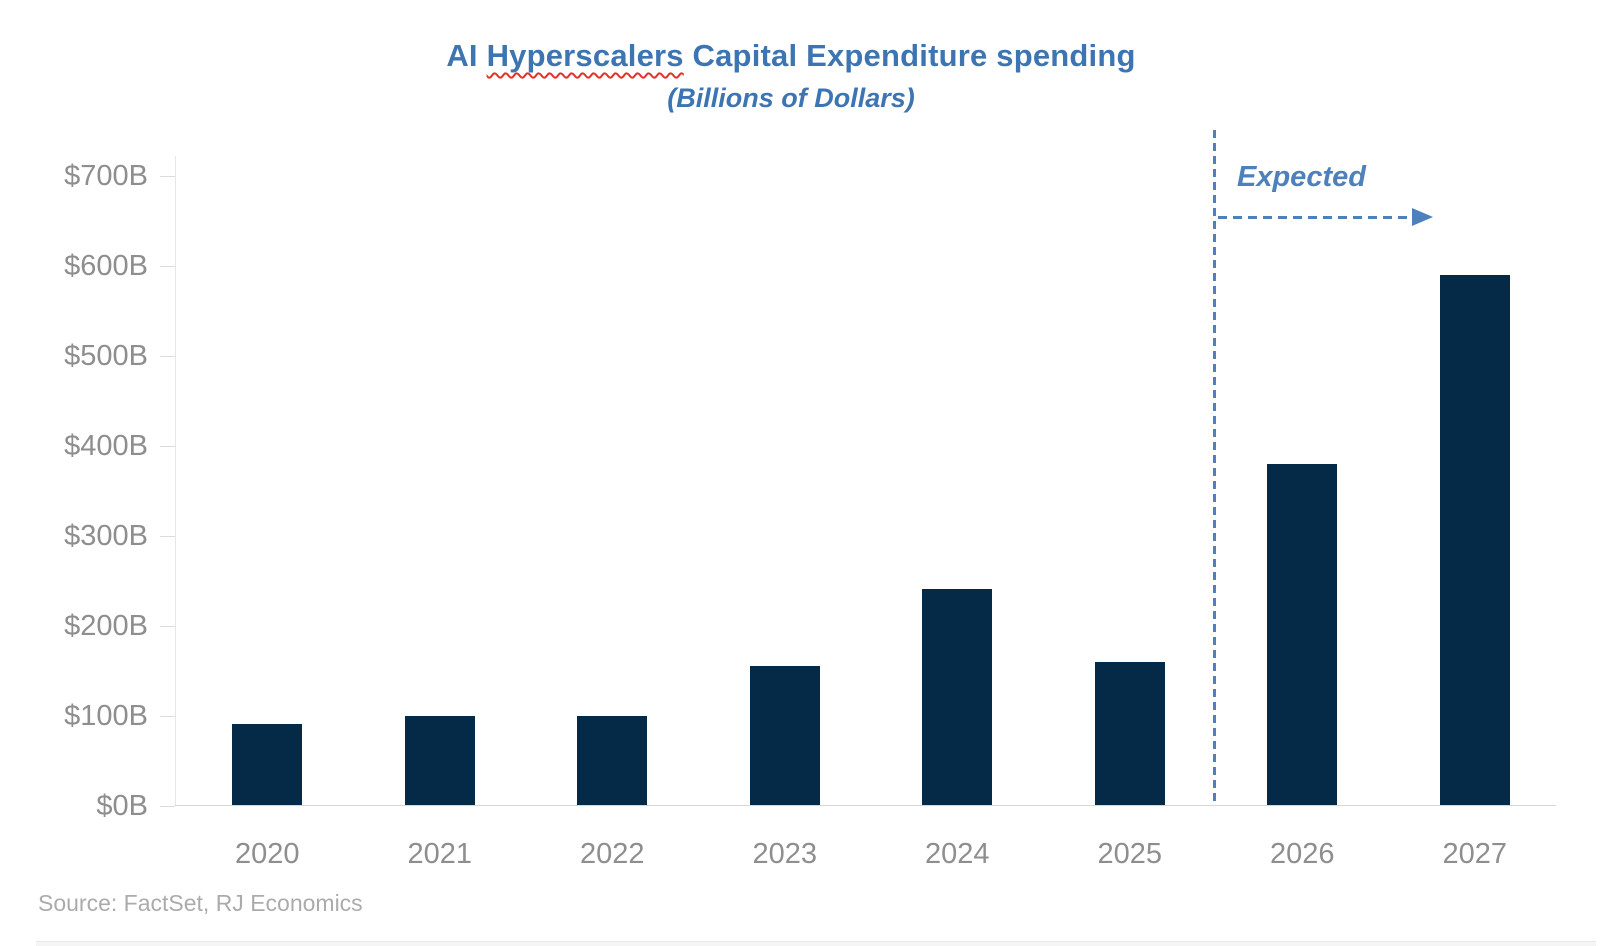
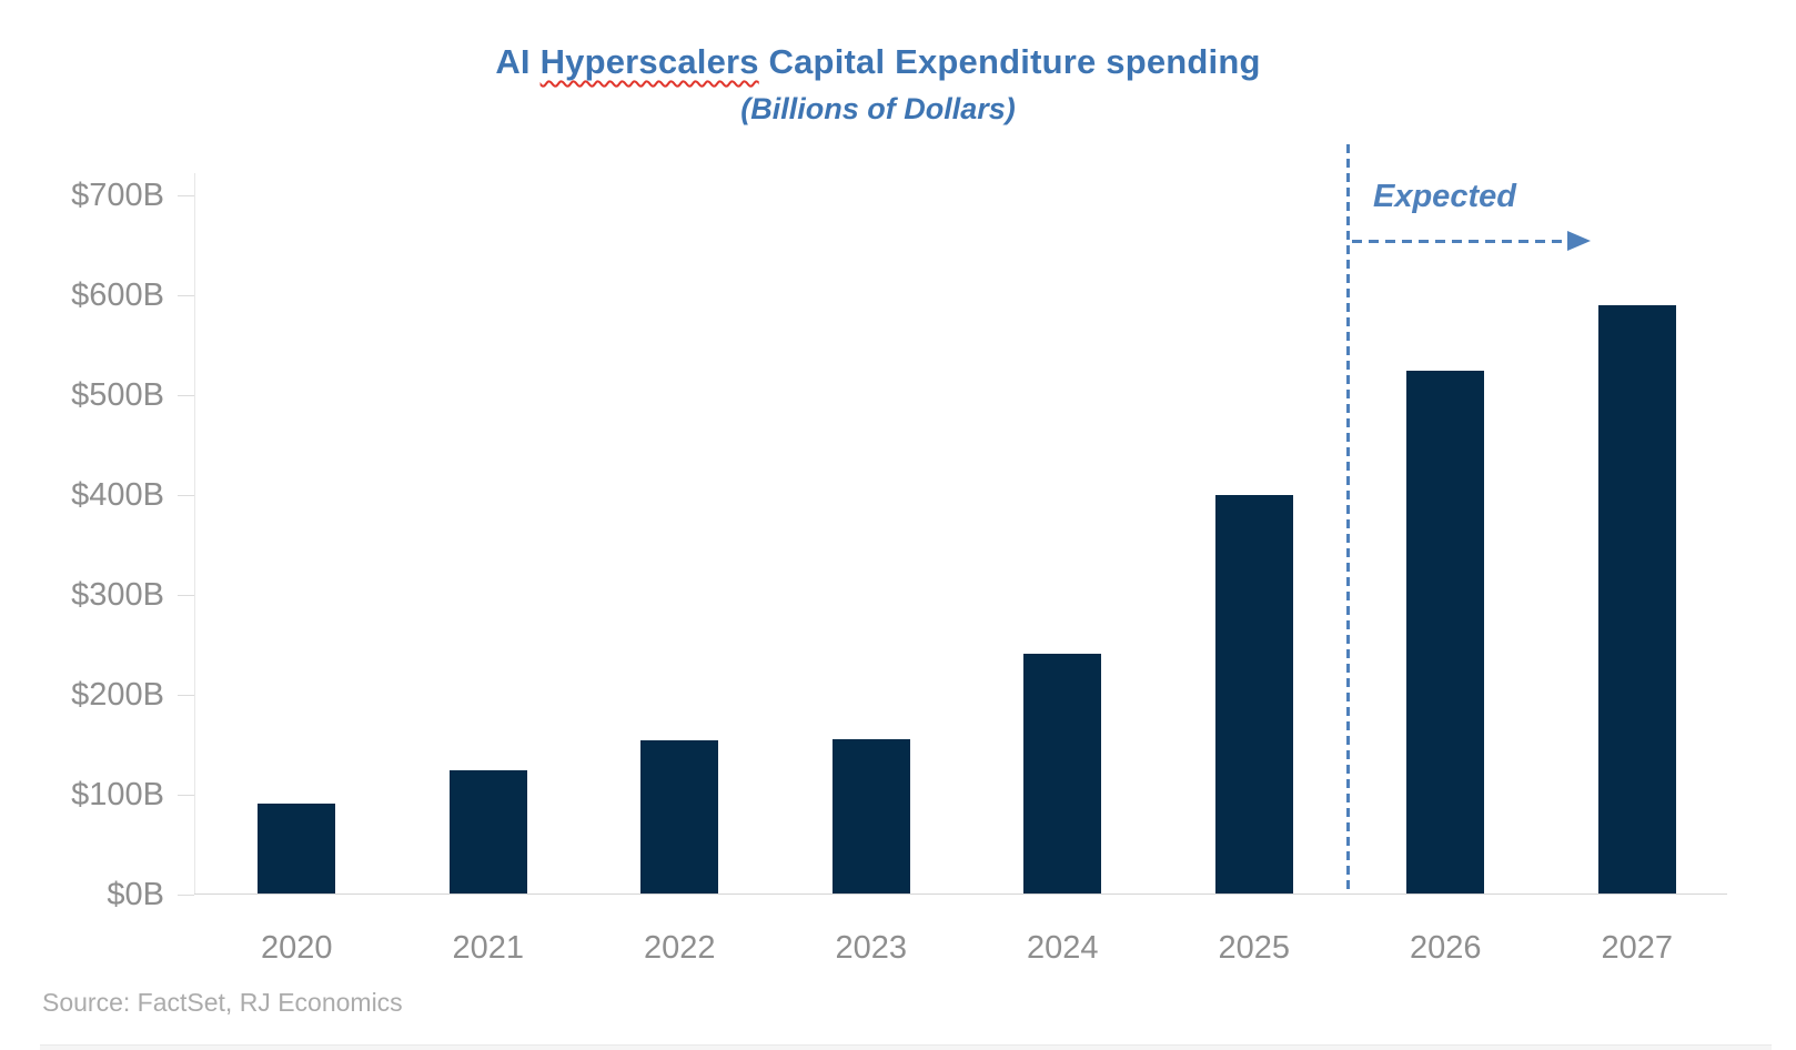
2021: $100B -> $120B
2022: $100B -> $150B
2025: $160B -> $400B
2026: $380B -> $520B
